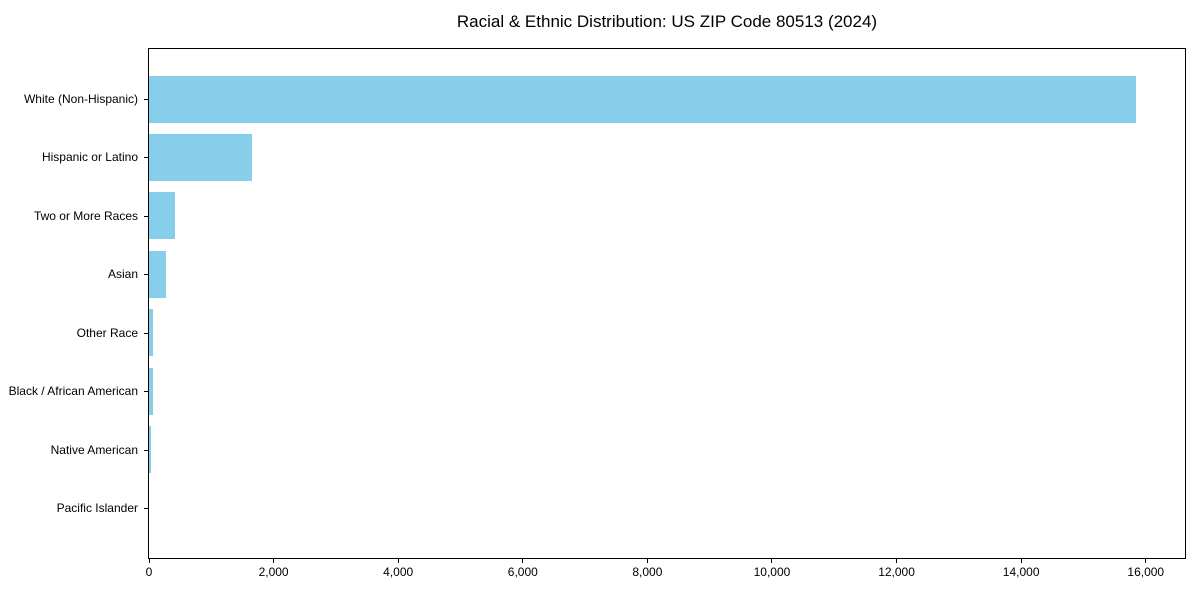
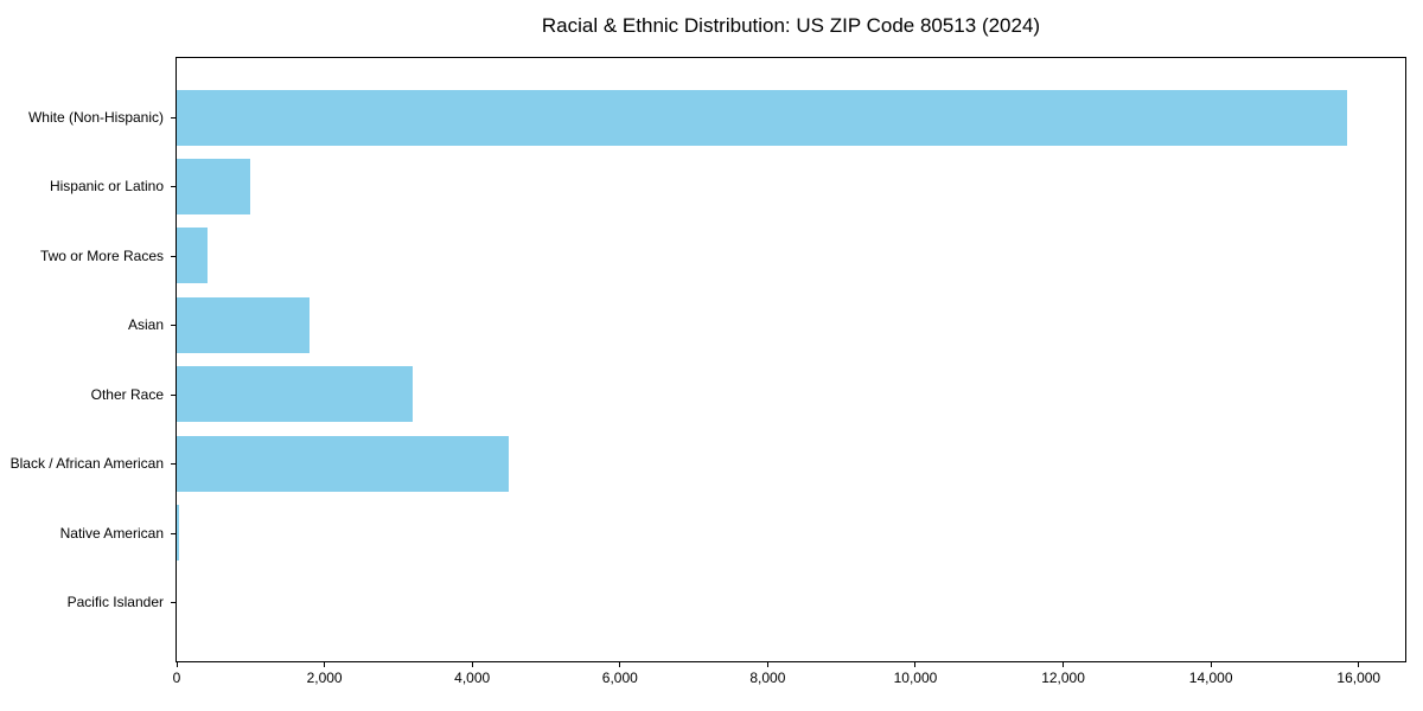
Hispanic or Latino: 1600 -> 1000
Asian: 300 -> 1800
Other Race: 100 -> 3200
Black / African American: 100 -> 4500
